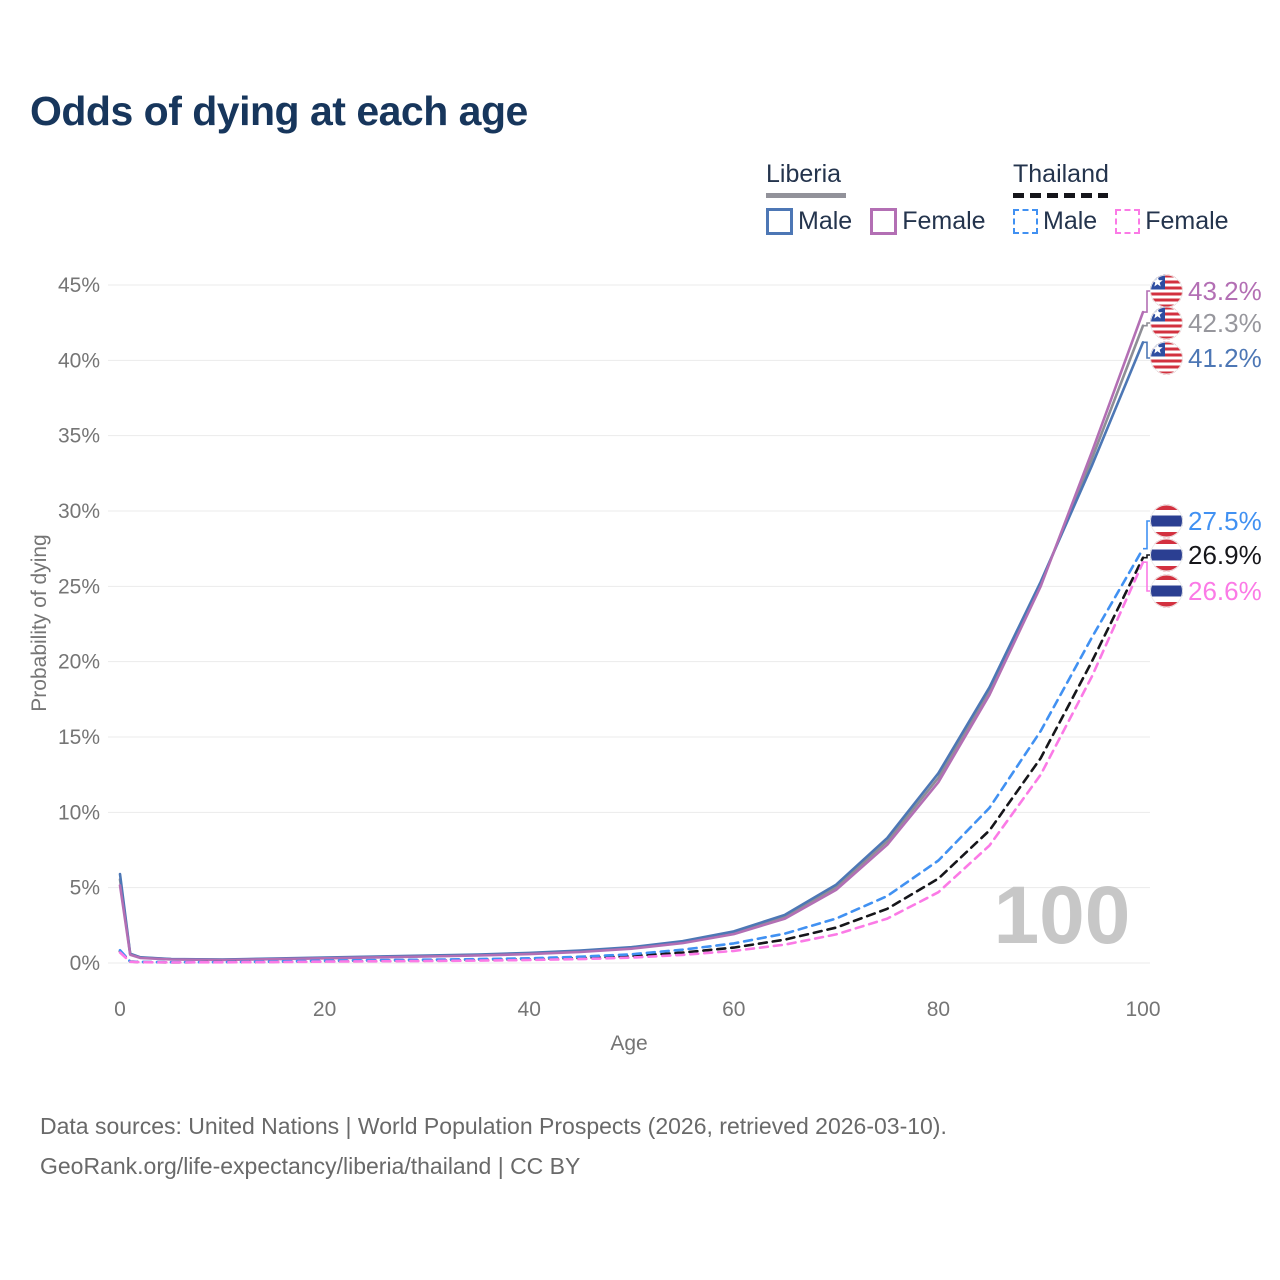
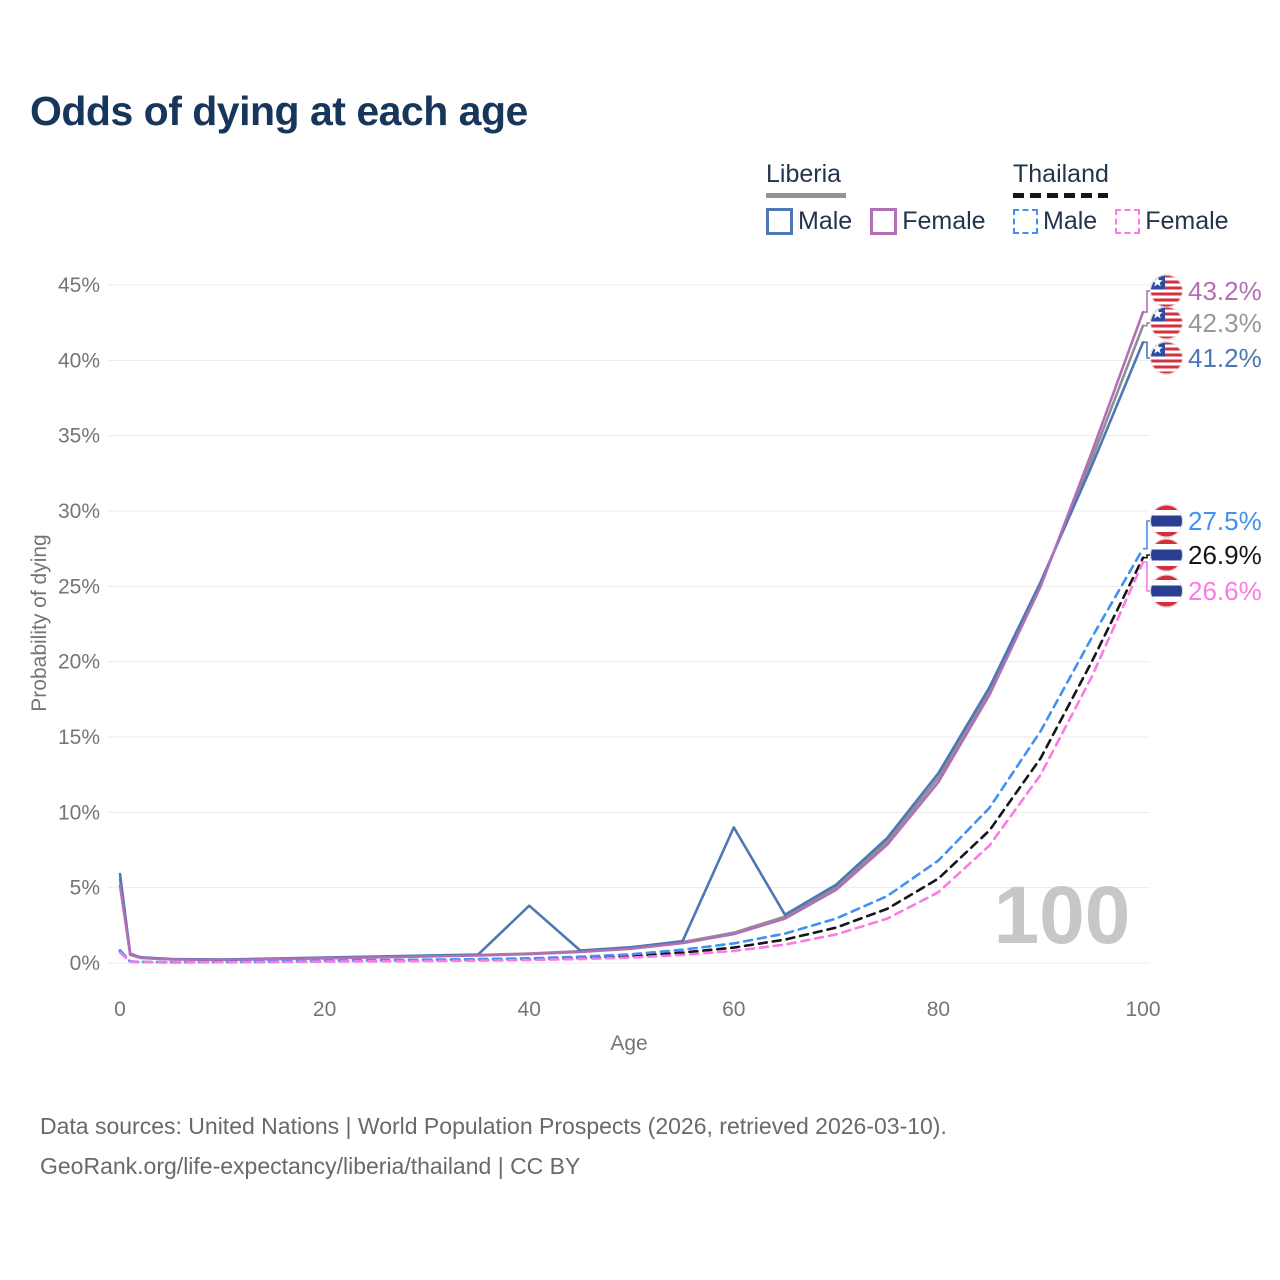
Liberia Male/40: 0.7% -> 3.8%
Liberia Male/60: 2.1% -> 9.0%
